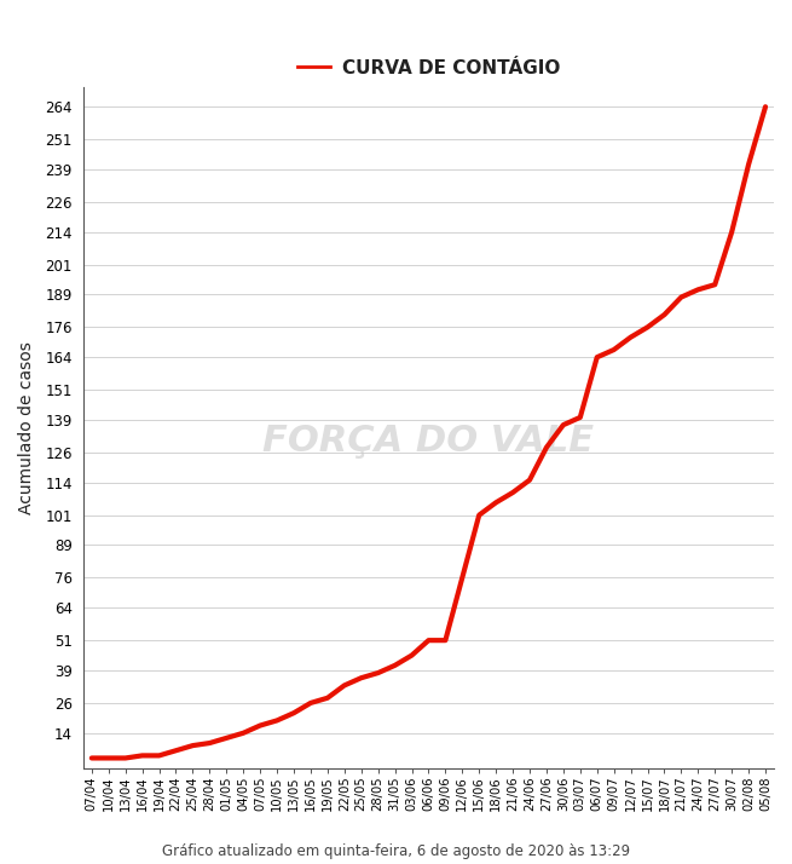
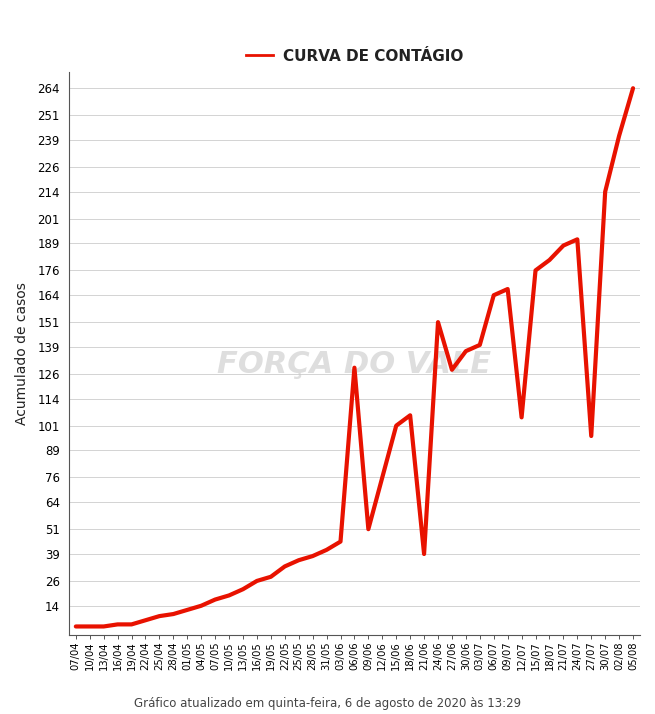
06/06: 51 -> 129
21/06: 110 -> 39
24/06: 115 -> 151
12/07: 172 -> 105
27/07: 193 -> 96
